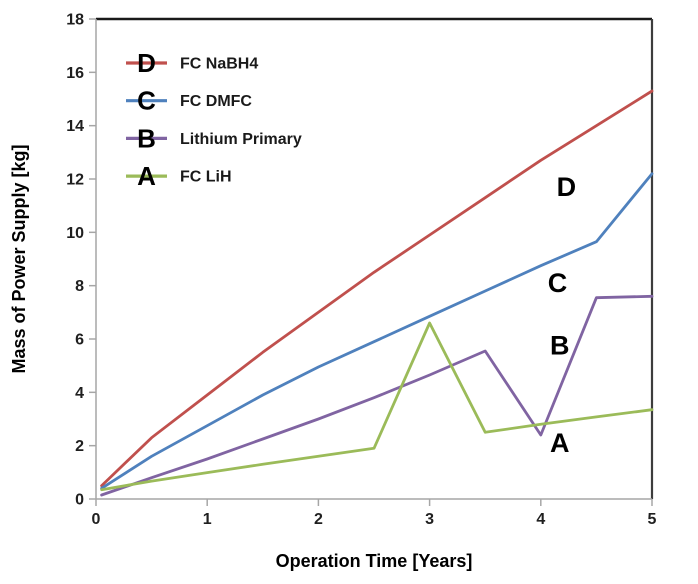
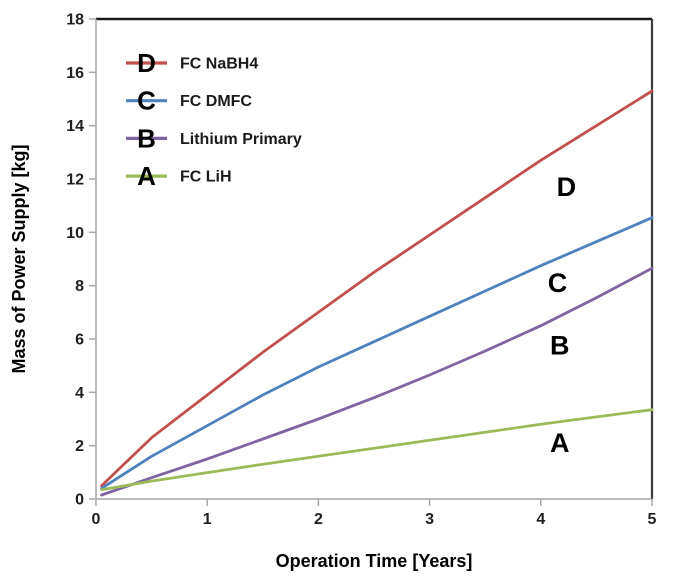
FC LiH/3: 6.6 -> 2.2
Lithium Primary/4: 2.4 -> 6.5
FC DMFC/5: 12.2 -> 10.6
Lithium Primary/5: 7.6 -> 8.7
